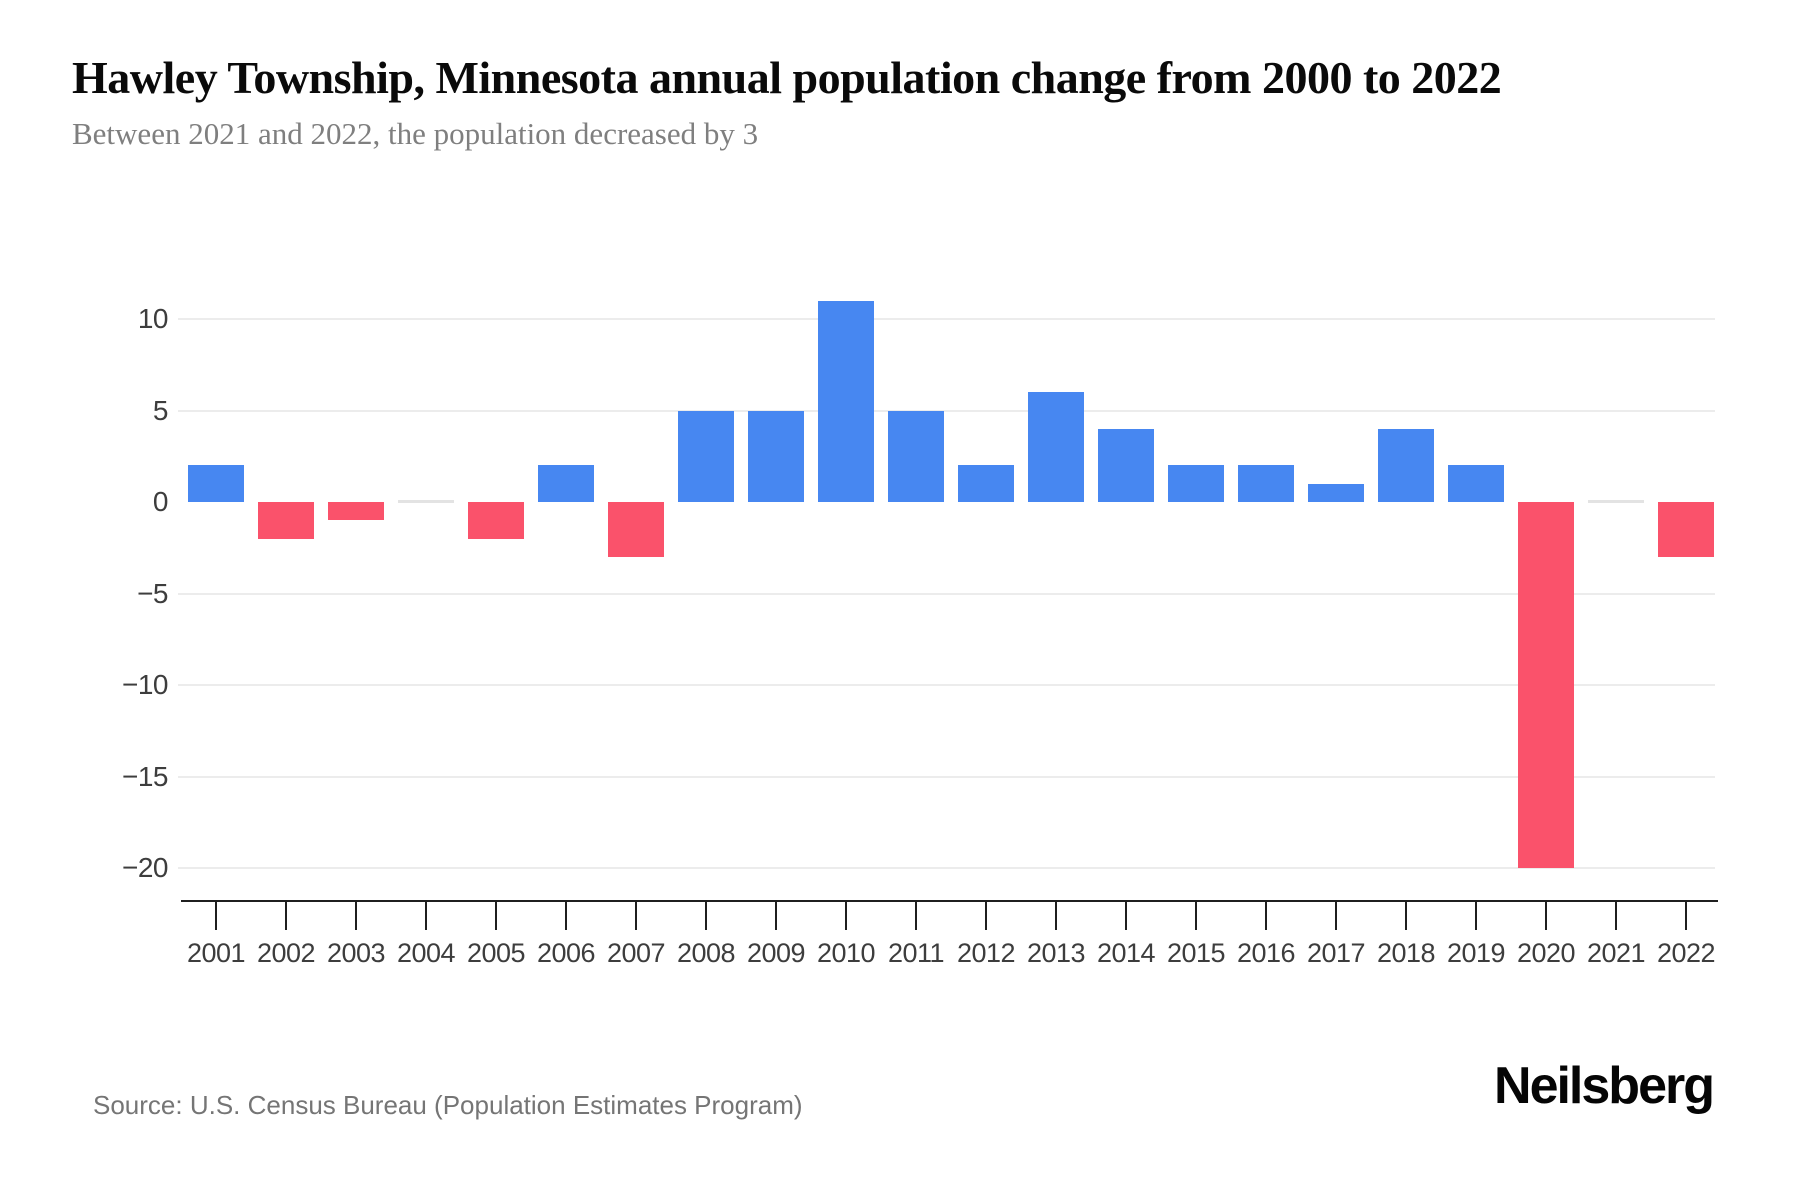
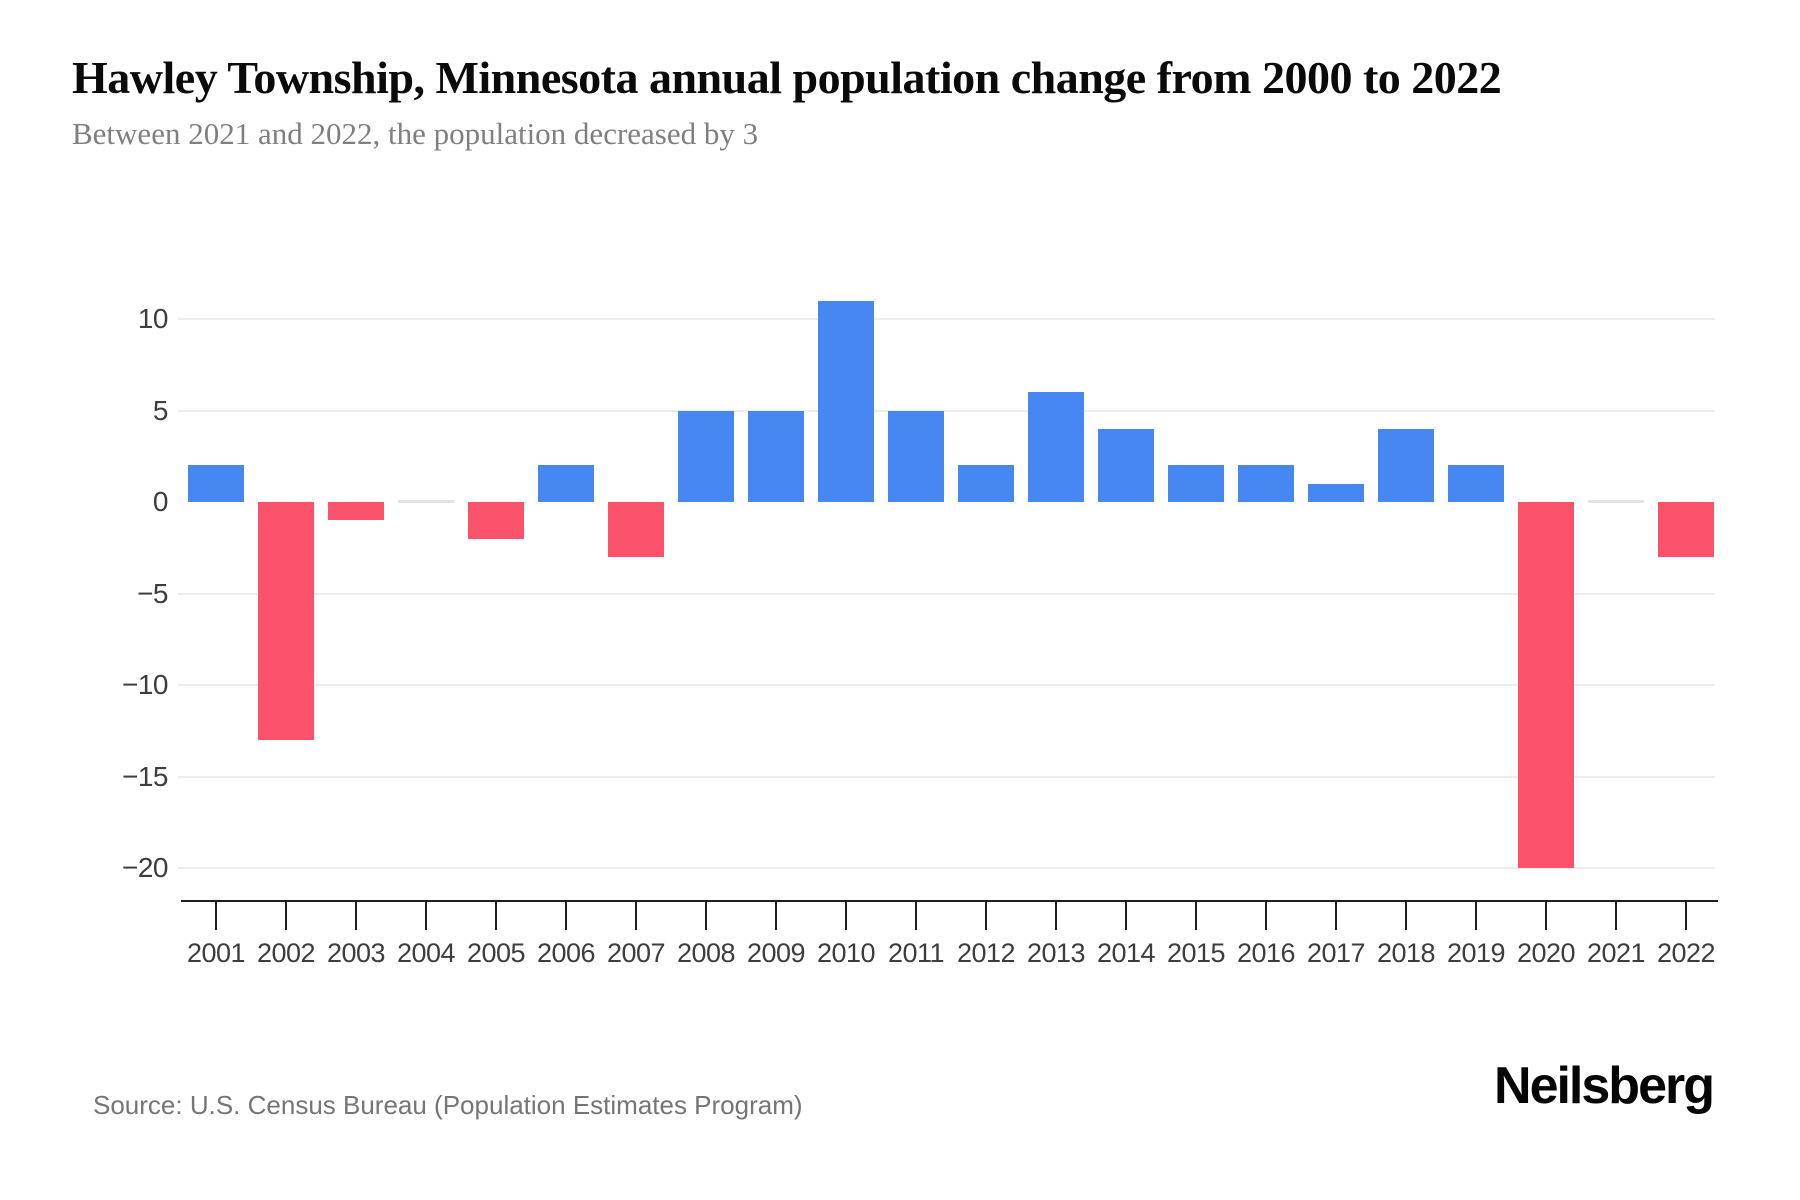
2002: -2 -> -13
